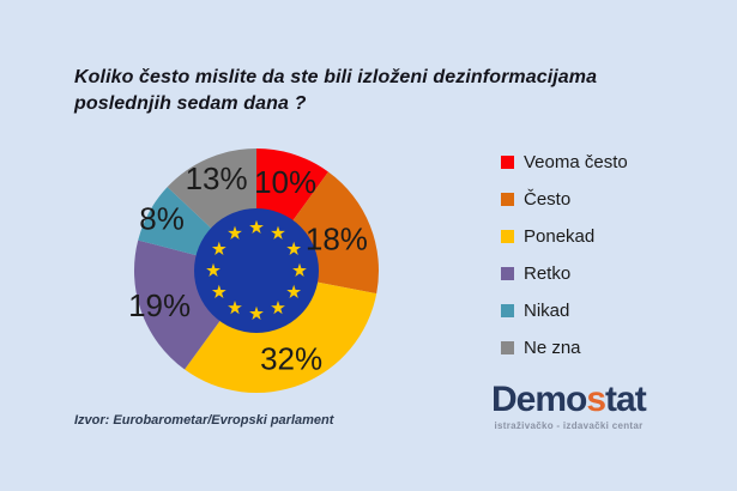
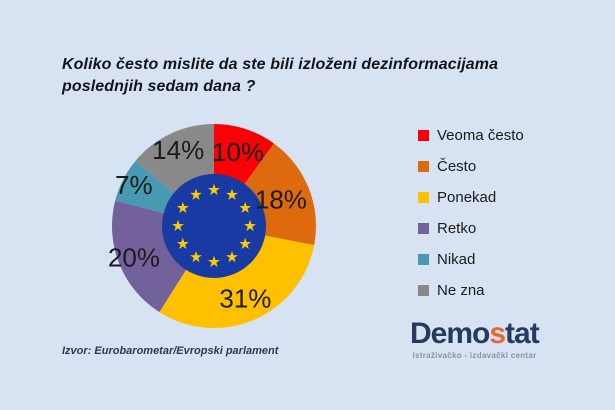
Ponekad: 32% -> 31%
Retko: 19% -> 20%
Nikad: 8% -> 7%
Ne zna: 13% -> 14%
